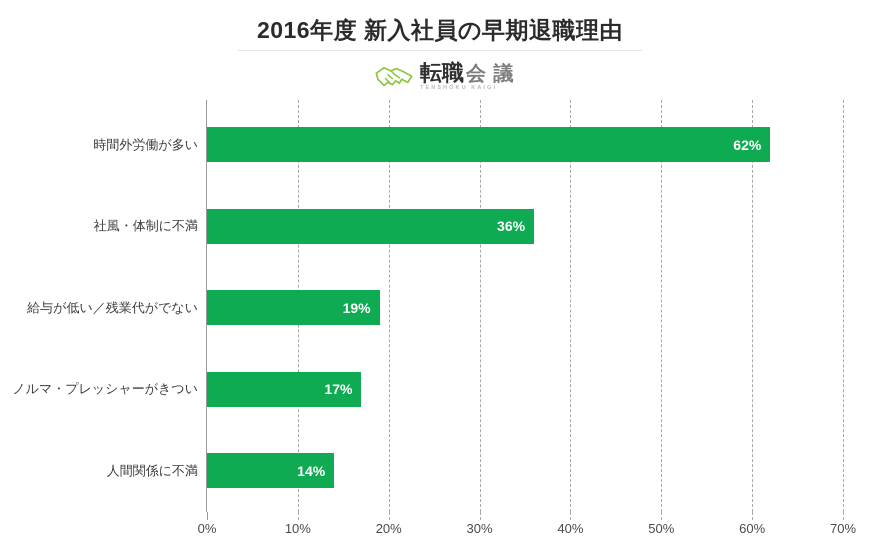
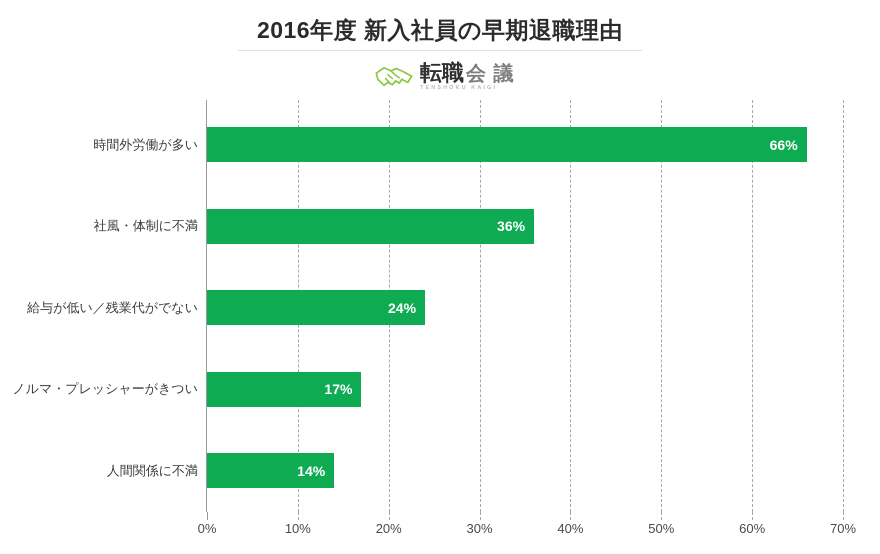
時間外労働が多い: 62% -> 66%
給与が低い／残業代がでない: 19% -> 24%
